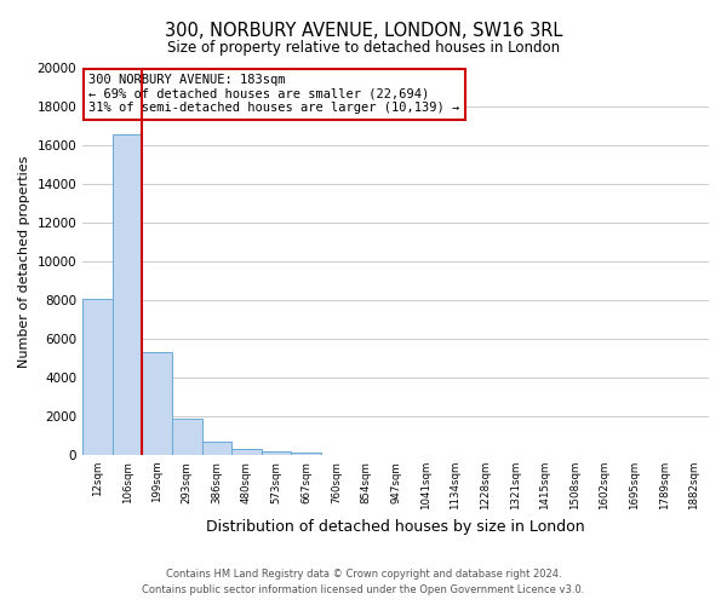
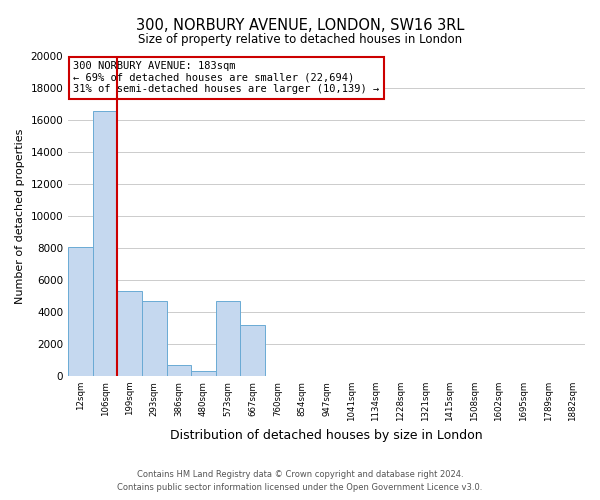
293sqm: 1800 -> 4700
573sqm: 200 -> 4700
667sqm: 100 -> 3200
